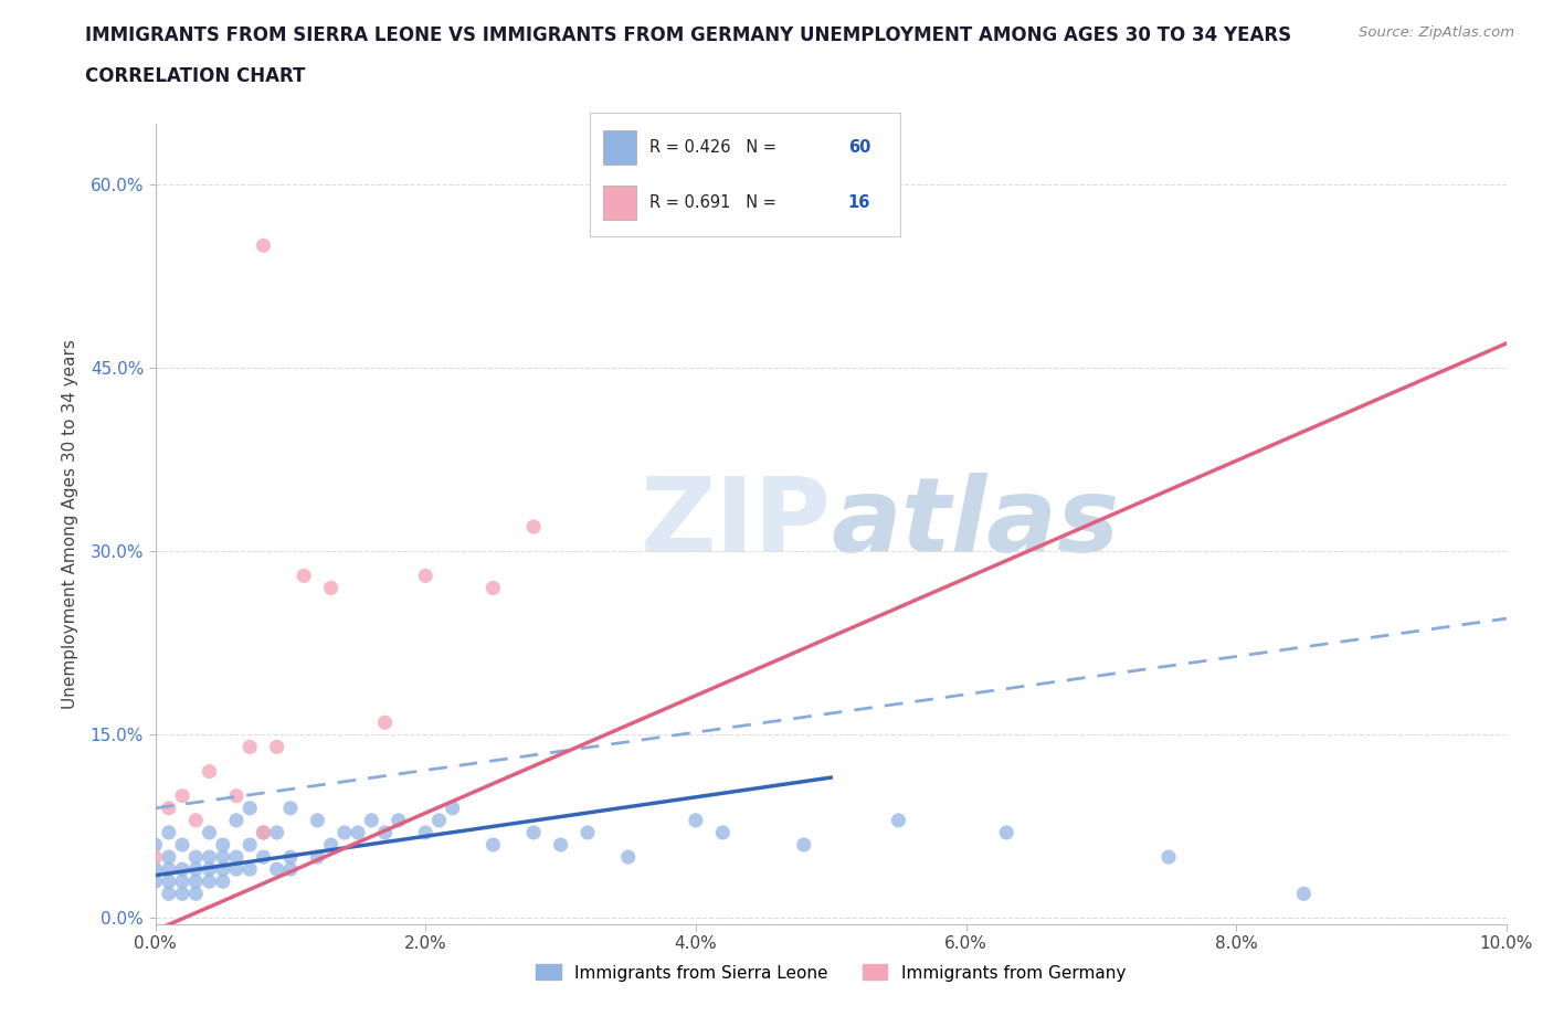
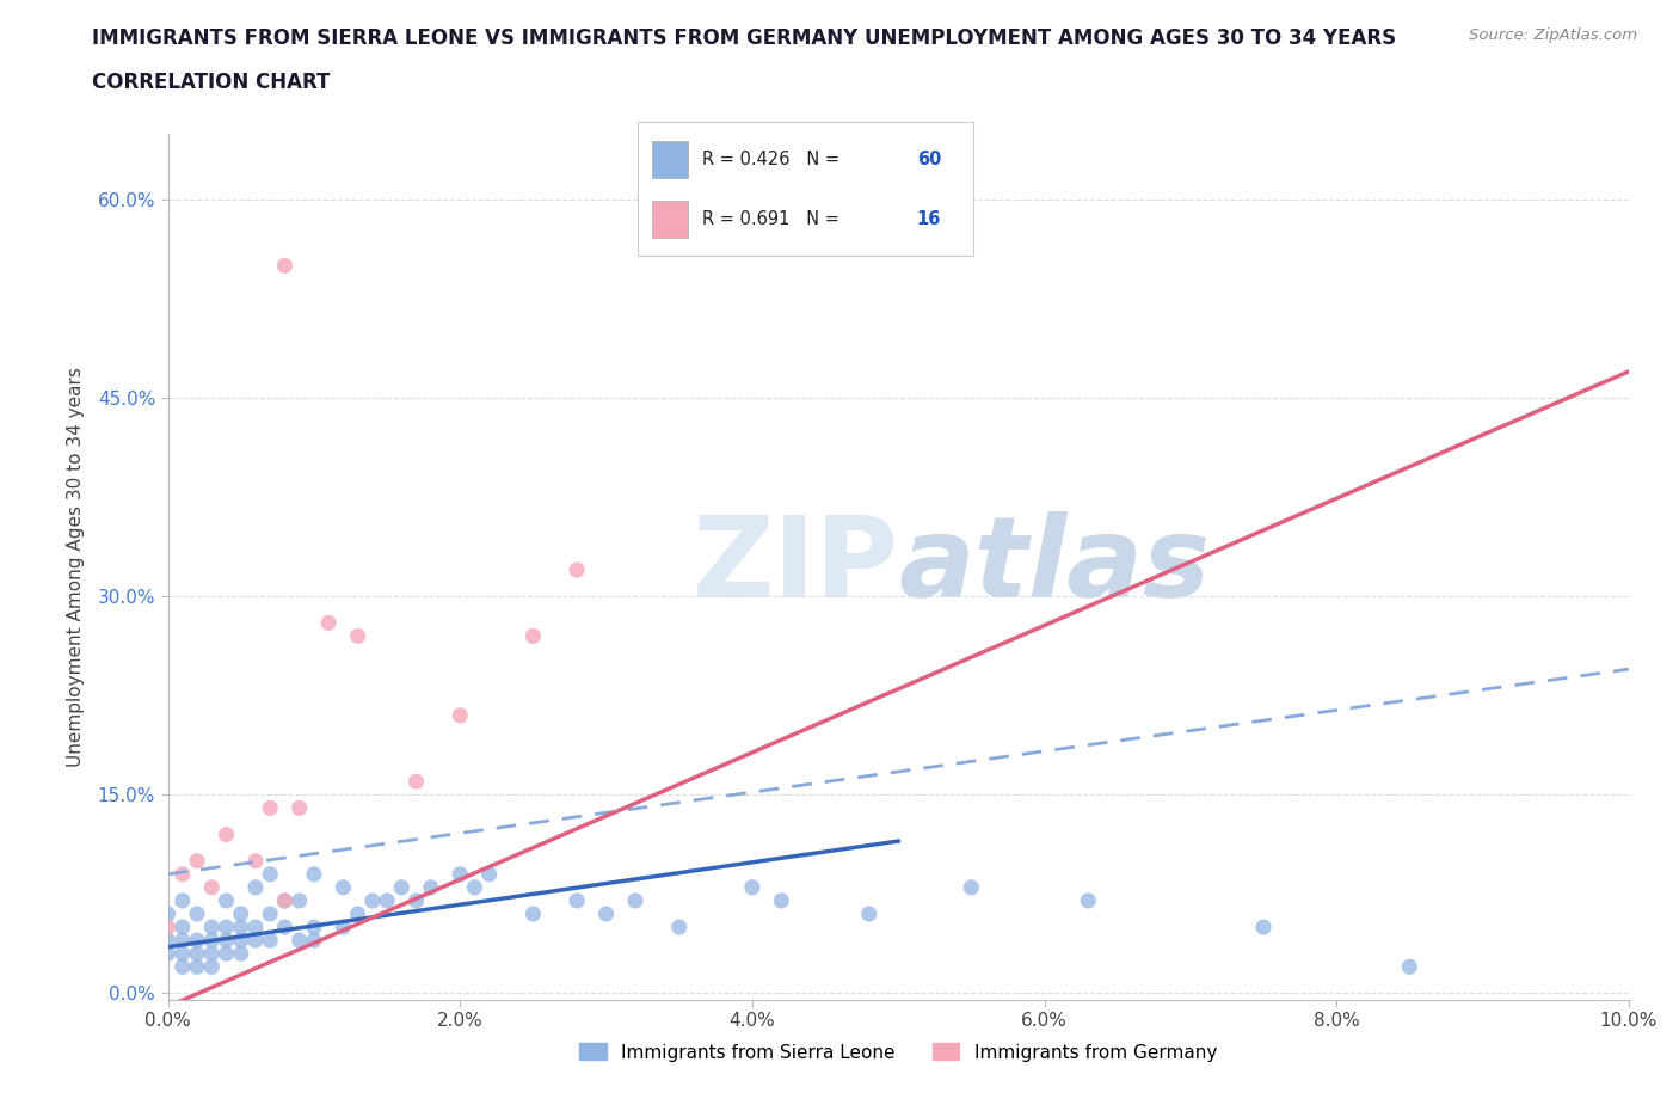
Immigrants from Sierra Leone/2.0%: 7% -> 9%
Immigrants from Germany/2.0%: 28% -> 21%
